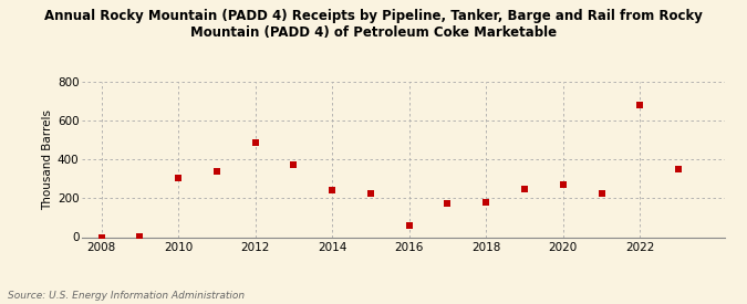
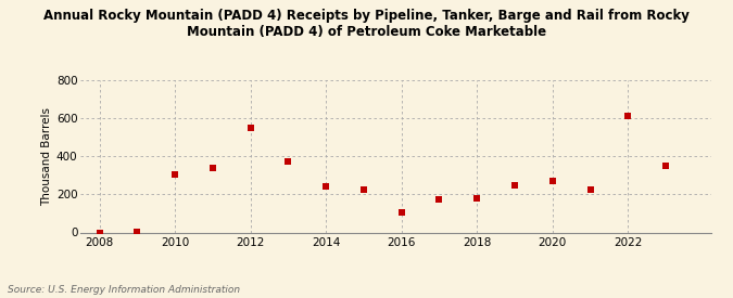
2012: 490 -> 550
2016: 60 -> 100
2022: 680 -> 610
